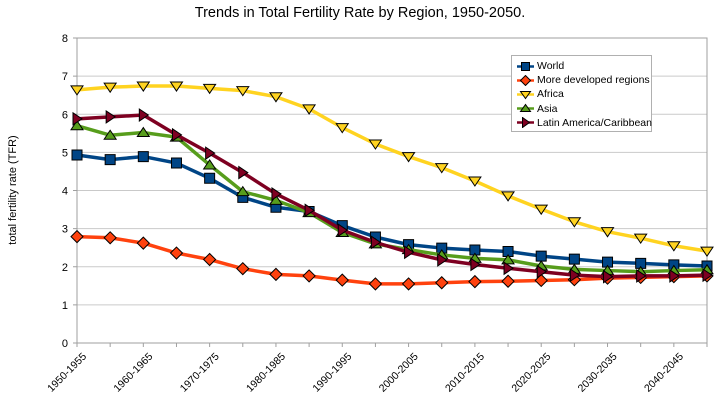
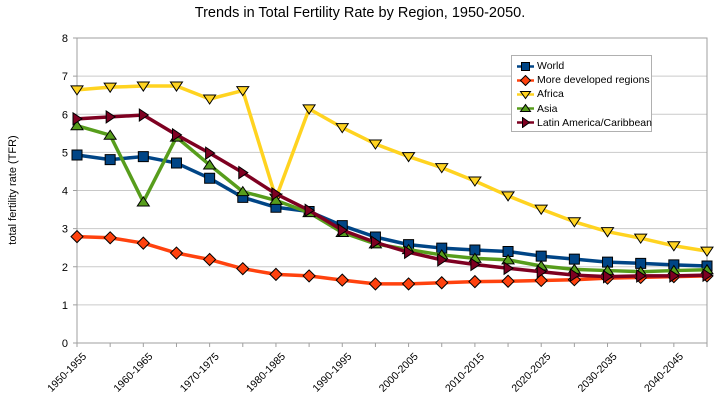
Asia/1960-1965: 5.5 -> 3.7
Africa/1970-1975: 6.7 -> 6.4
Africa/1980-1985: 6.5 -> 3.8
